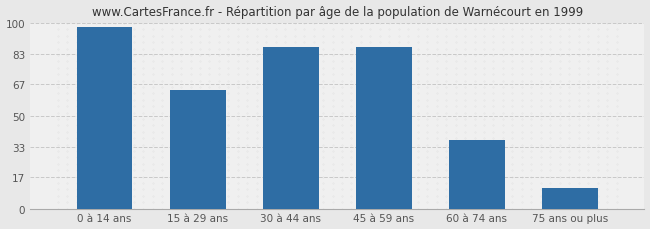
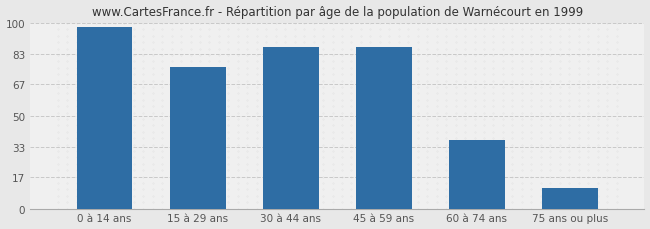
15 à 29 ans: 64 -> 76
